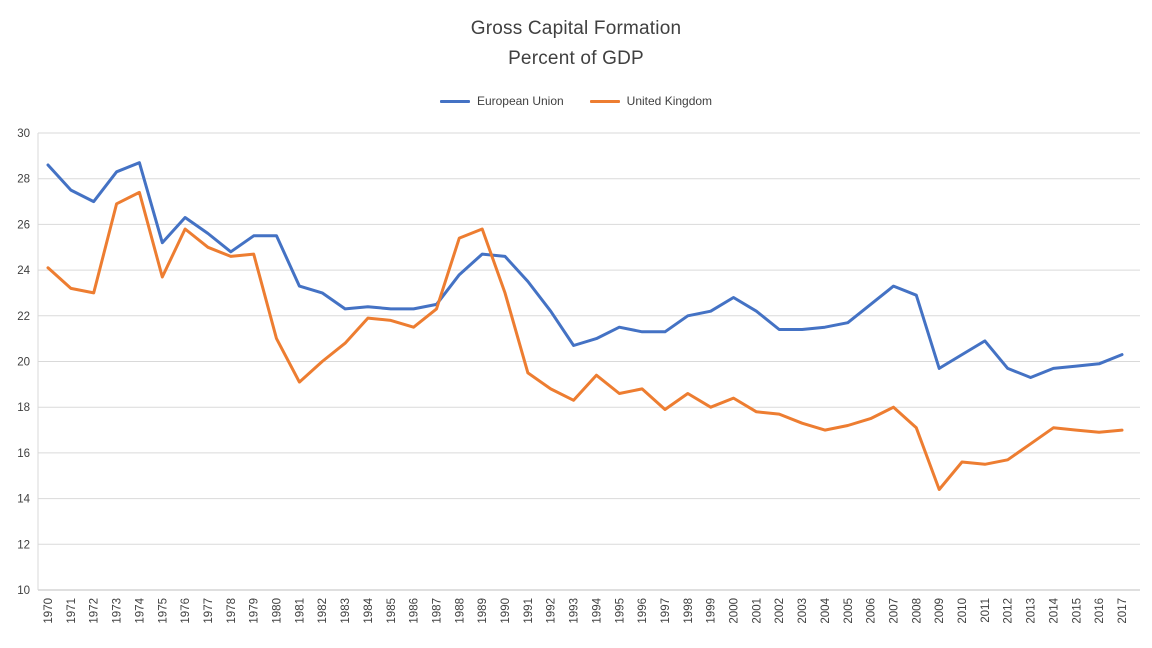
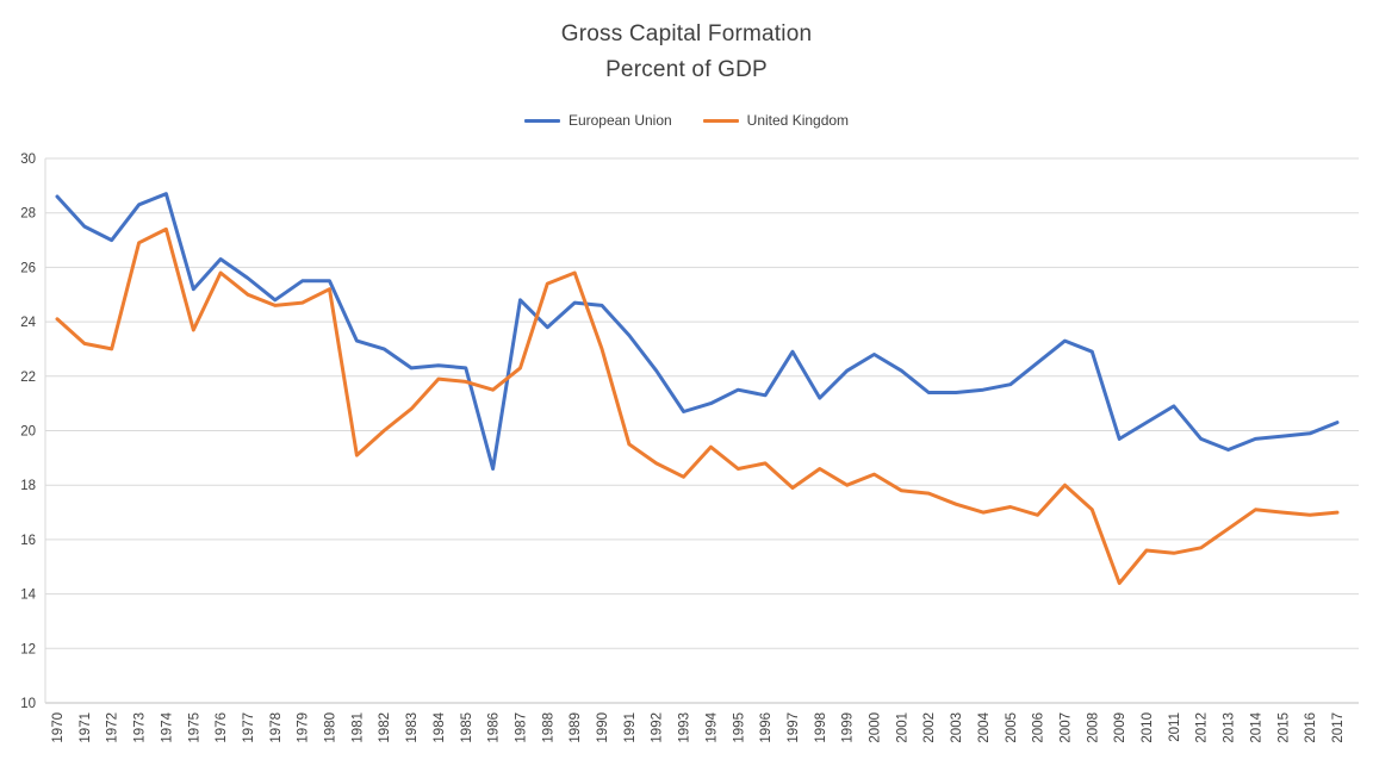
United Kingdom/1980: 21.0 -> 25.2
European Union/1986: 22.3 -> 18.6
European Union/1987: 22.5 -> 24.8
European Union/1997: 21.3 -> 22.9
European Union/1998: 22.0 -> 21.2
United Kingdom/2006: 17.5 -> 16.9
